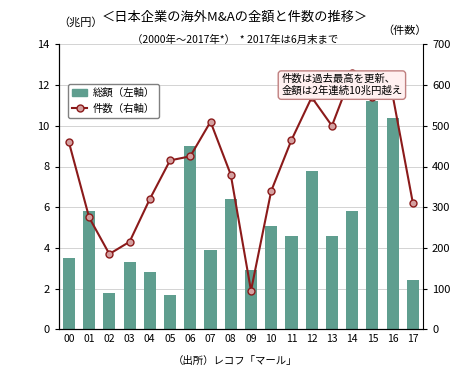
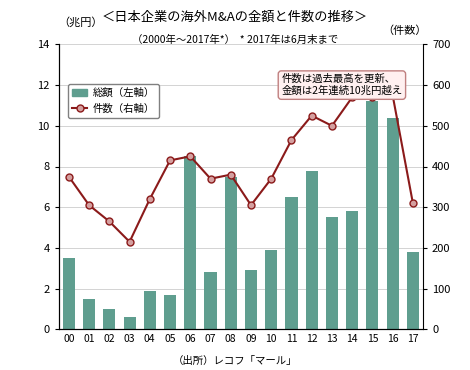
件数（右軸）/00: 460 -> 375
総額（左軸）/01: 5.8 -> 1.5
件数（右軸）/01: 275 -> 305
総額（左軸）/02: 1.8 -> 1.0
件数（右軸）/02: 185 -> 265
総額（左軸）/03: 3.3 -> 0.6
総額（左軸）/04: 2.8 -> 1.9
総額（左軸）/06: 9.0 -> 8.5
総額（左軸）/07: 3.9 -> 2.8
件数（右軸）/07: 510 -> 370
総額（左軸）/08: 6.4 -> 7.5
件数（右軸）/09: 95 -> 305
総額（左軸）/10: 5.1 -> 3.9
件数（右軸）/10: 340 -> 370
総額（左軸）/11: 4.6 -> 6.5
件数（右軸）/12: 570 -> 525
総額（左軸）/13: 4.6 -> 5.5
件数（右軸）/14: 630 -> 570
総額（左軸）/17: 2.4 -> 3.8
